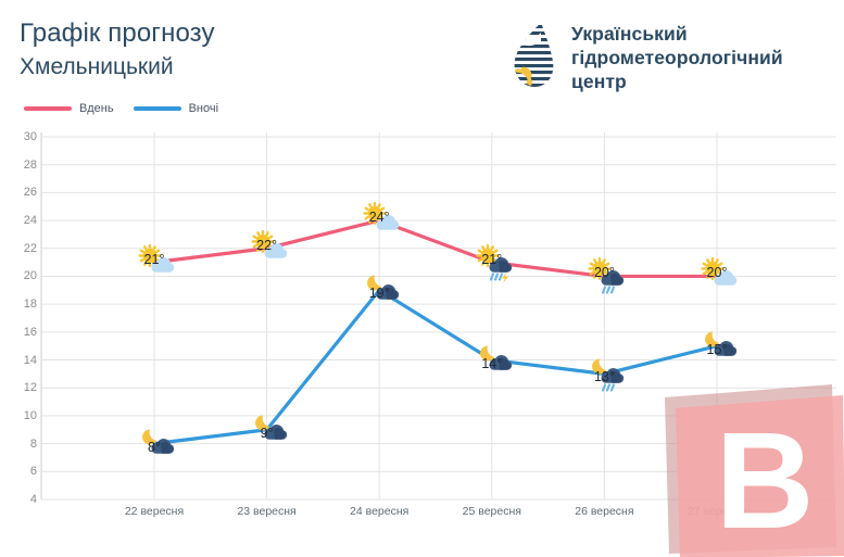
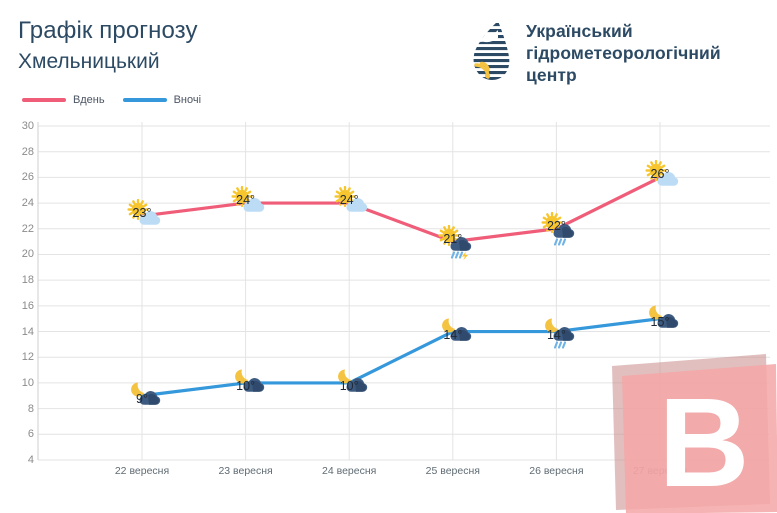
Вдень/22 вересня: 21° -> 23°
Вночі/22 вересня: 8° -> 9°
Вдень/23 вересня: 22° -> 24°
Вночі/23 вересня: 9° -> 10°
Вночі/24 вересня: 19° -> 10°
Вдень/26 вересня: 20° -> 22°
Вночі/26 вересня: 13° -> 14°
Вдень/27 вересня: 20° -> 26°
